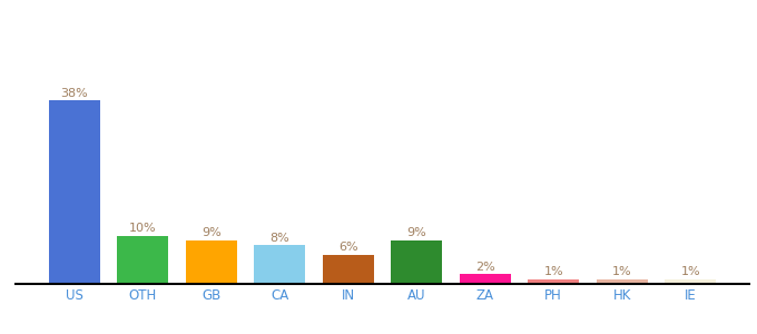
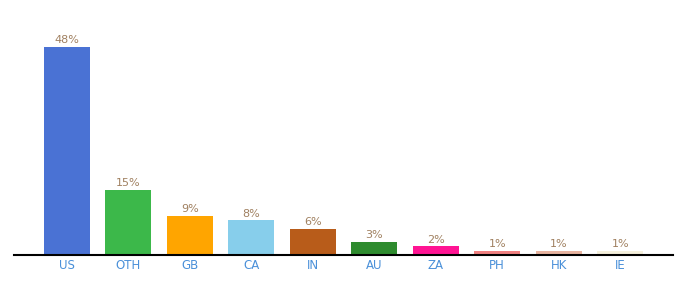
US: 38% -> 48%
OTH: 10% -> 15%
AU: 9% -> 3%
